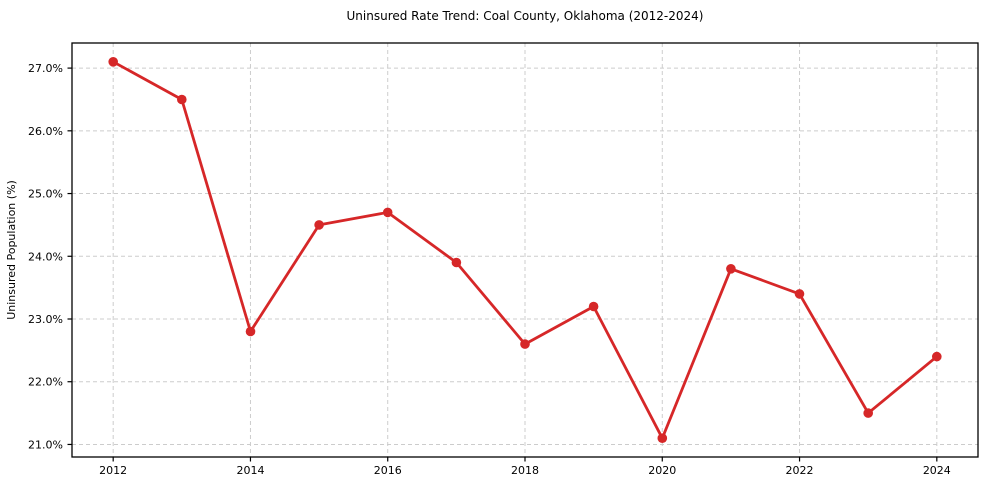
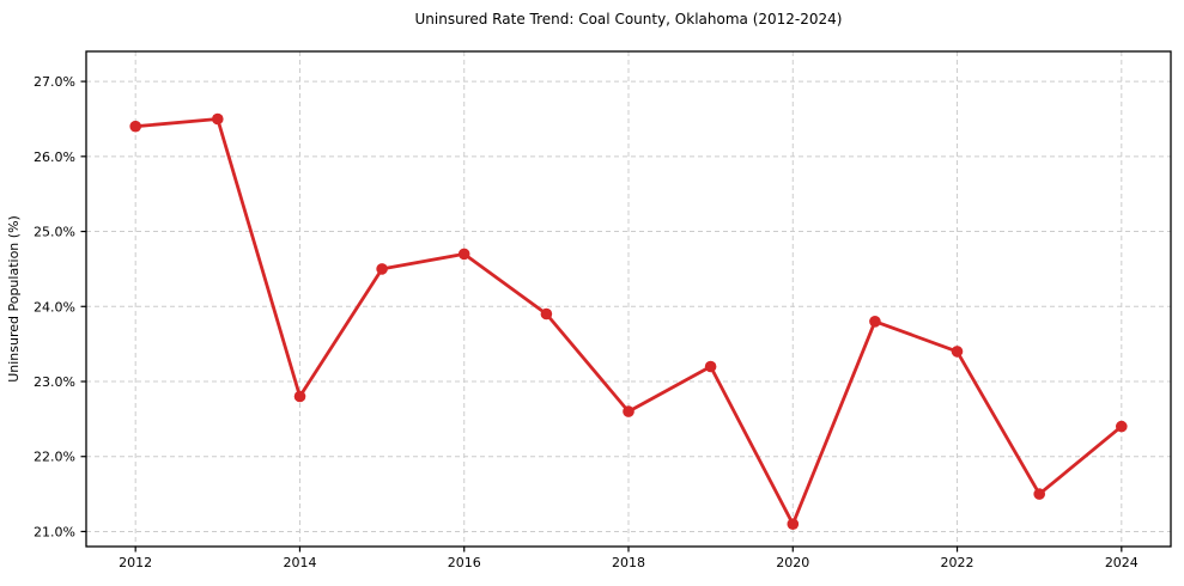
2012: 27.1% -> 26.4%
